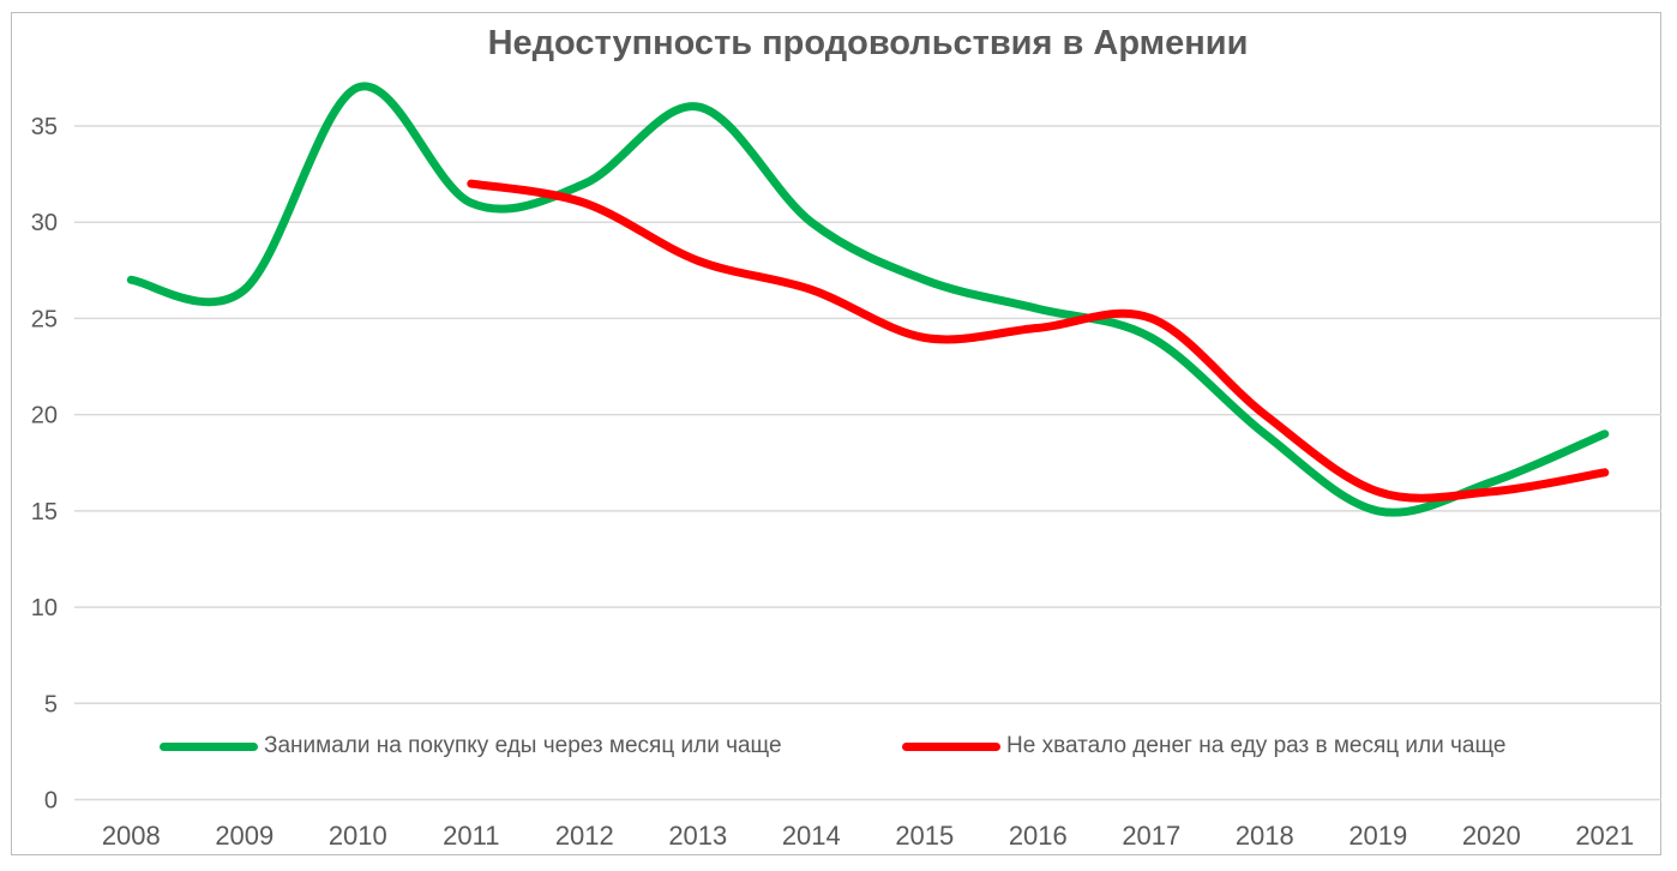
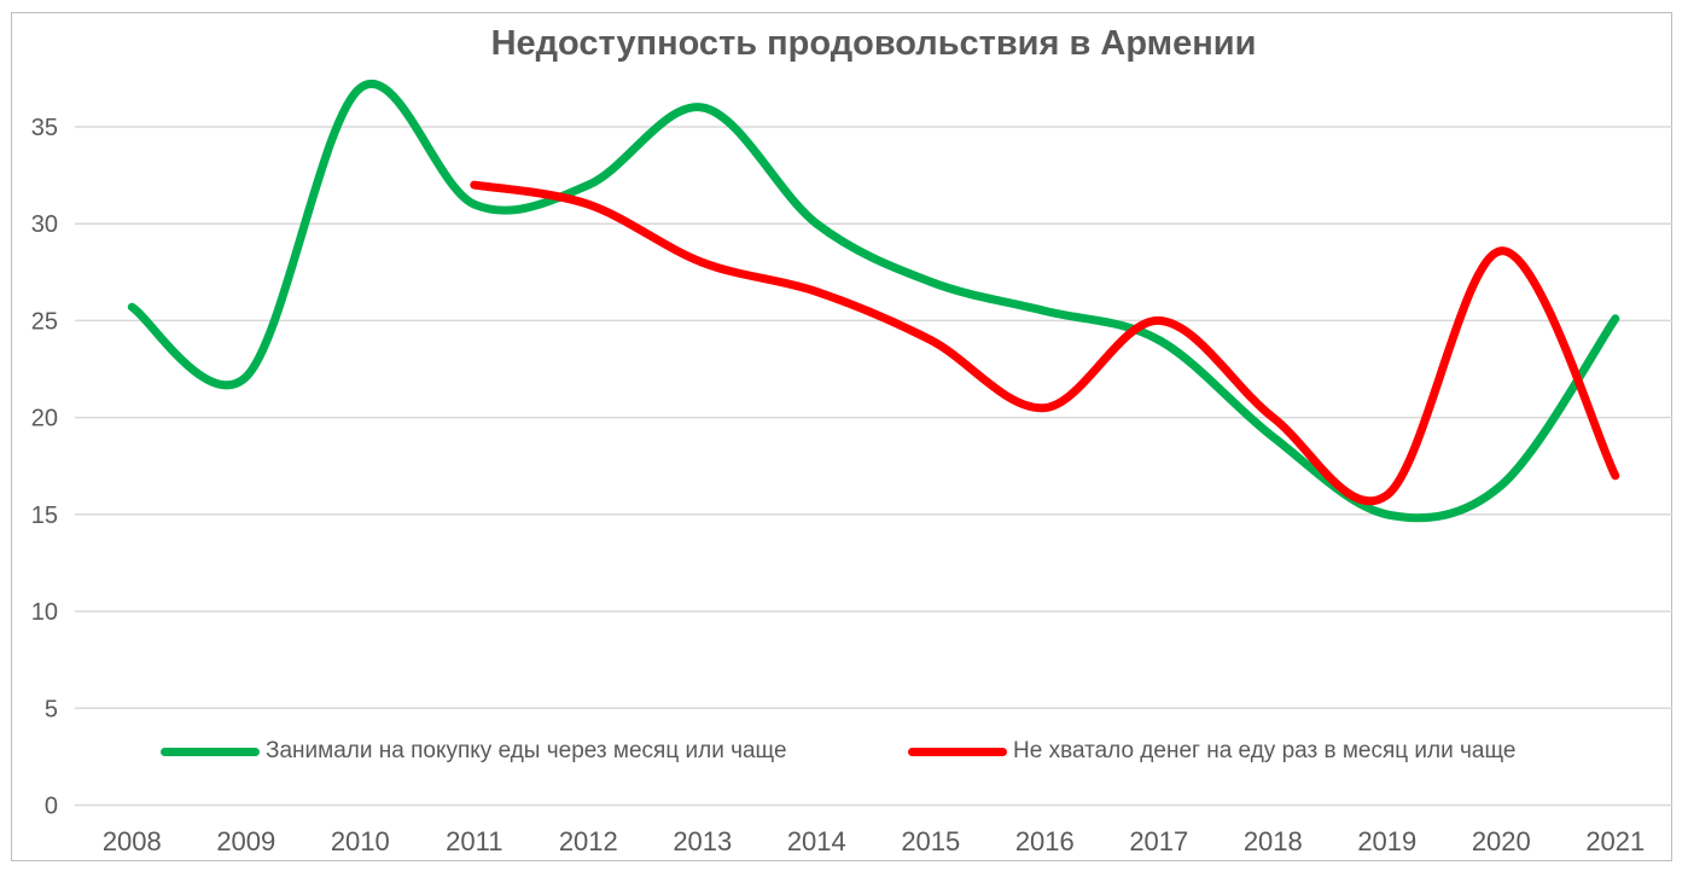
Занимали на покупку еды через месяц или чаще/2008: 27.0 -> 25.7
Занимали на покупку еды через месяц или чаще/2009: 26.5 -> 22.1
Не хватало денег на еду раз в месяц или чаще/2016: 24.5 -> 20.5
Не хватало денег на еду раз в месяц или чаще/2020: 16.0 -> 28.6
Занимали на покупку еды через месяц или чаще/2021: 19.0 -> 25.1
